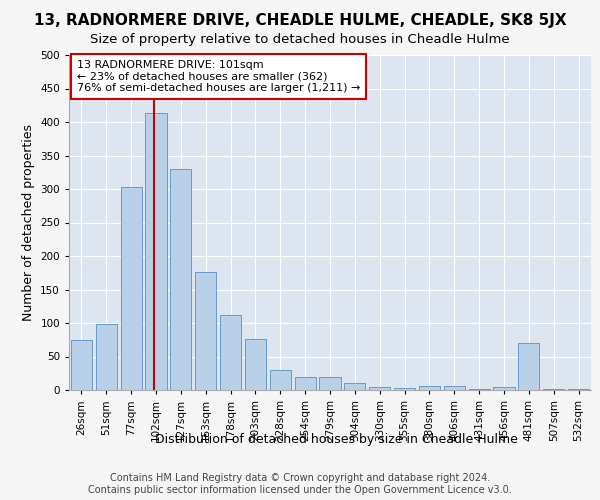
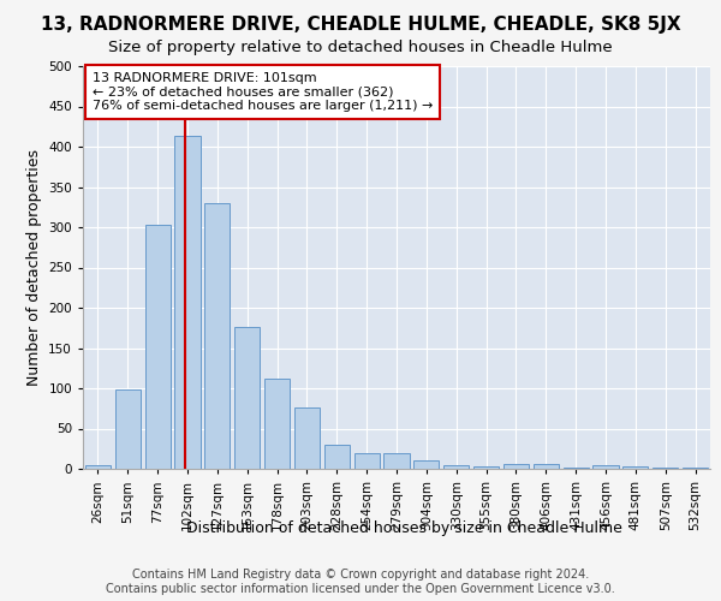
26sqm: 74 -> 5
481sqm: 70 -> 3
